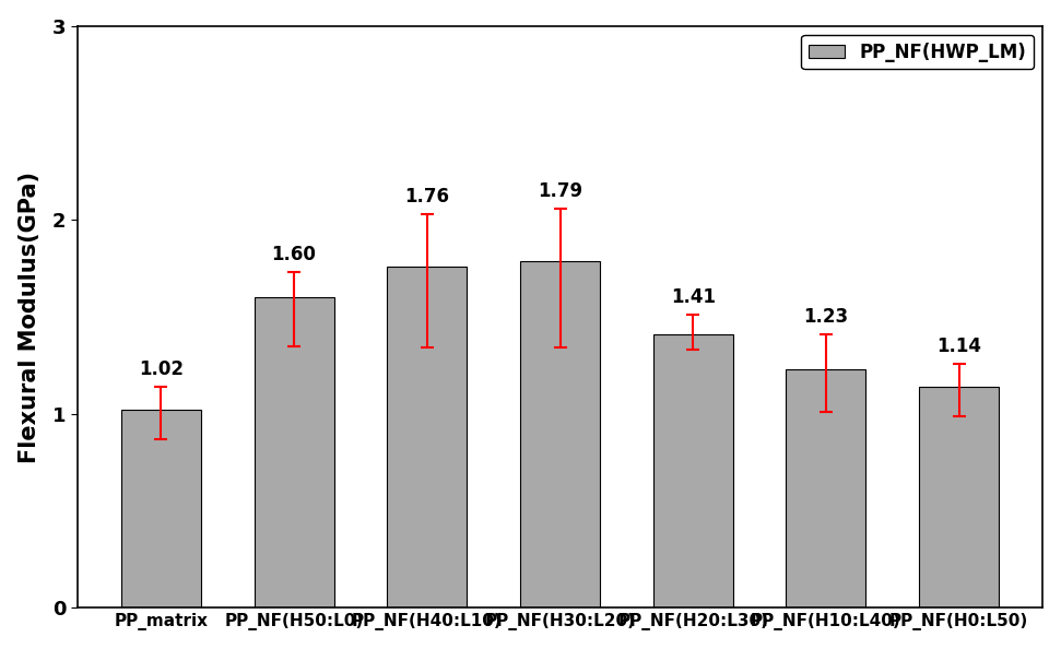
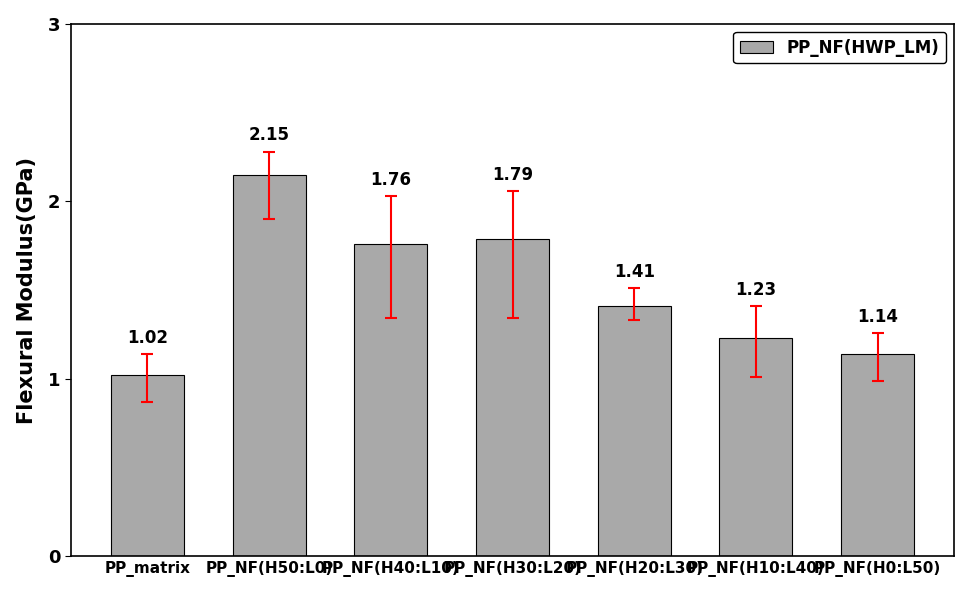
PP_NF(H50:L0): 1.60 -> 2.15
